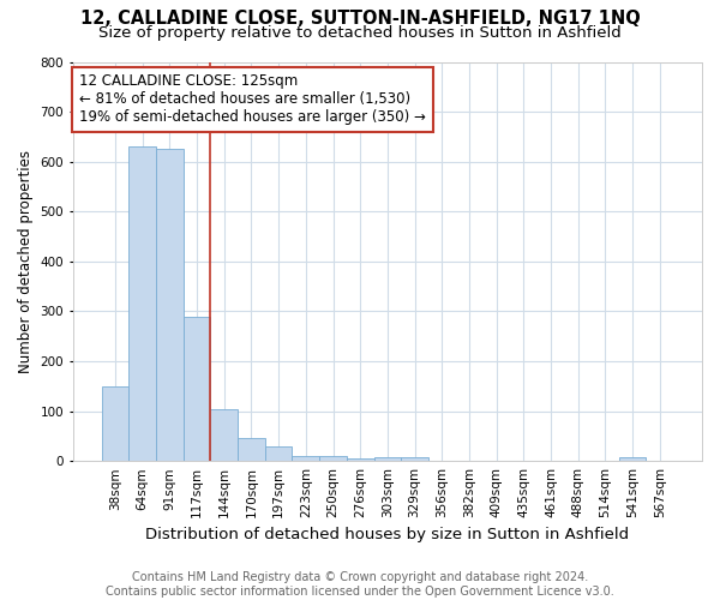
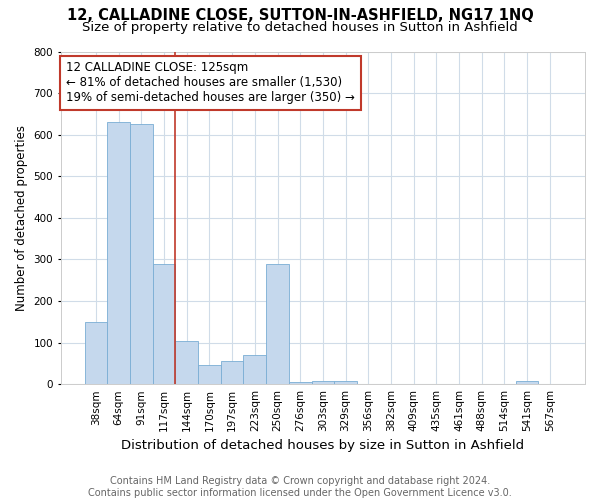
197sqm: 30 -> 55
223sqm: 10 -> 70
250sqm: 10 -> 290
